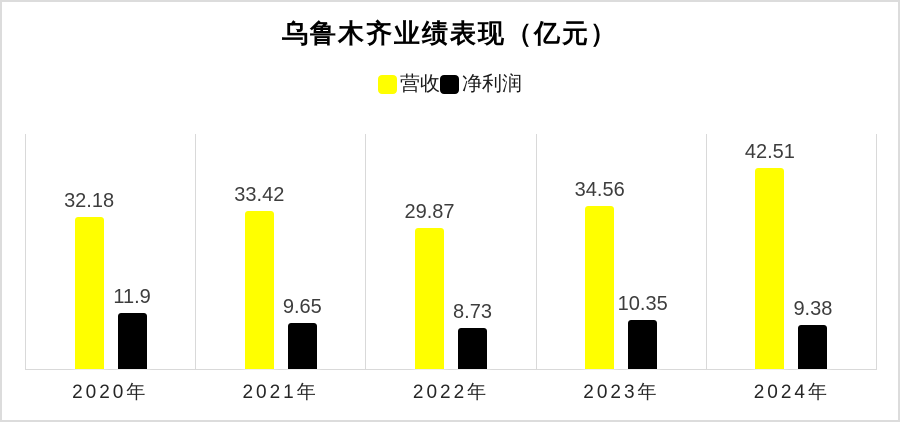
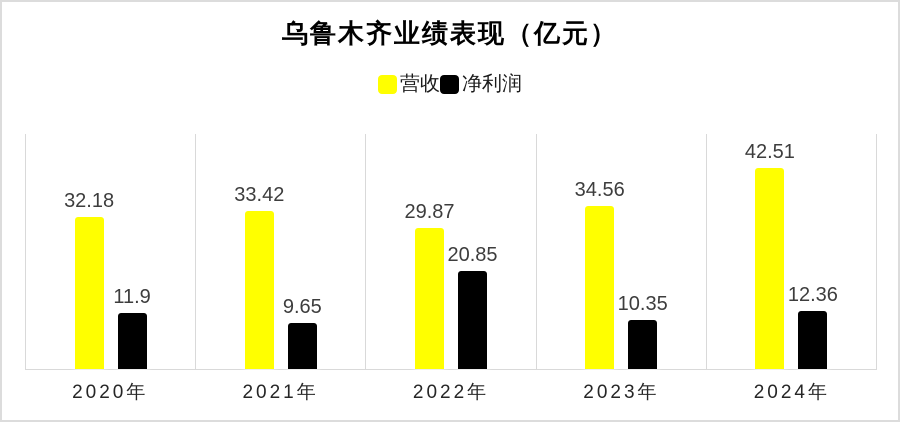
净利润/2022年: 8.73 -> 20.85
净利润/2024年: 9.38 -> 12.36
